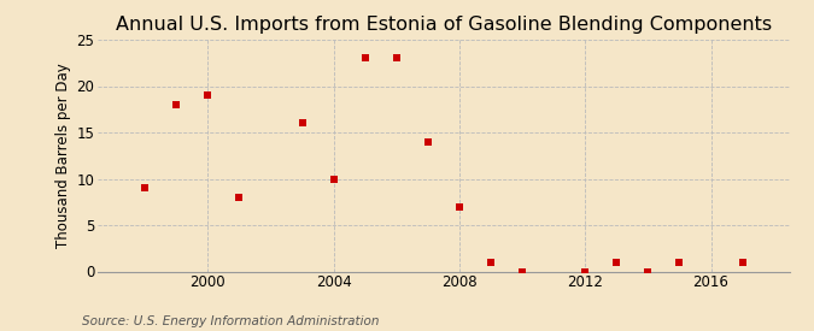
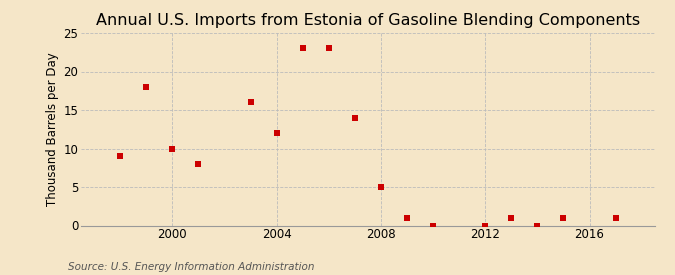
2000: 19 -> 10
2004: 10 -> 12
2008: 7 -> 5
